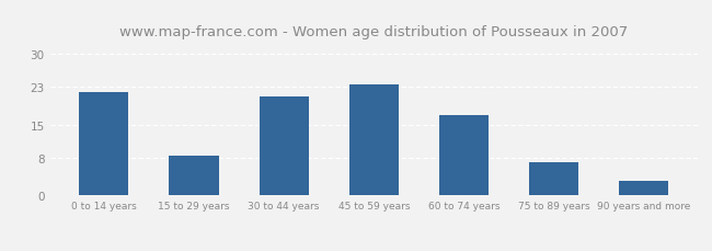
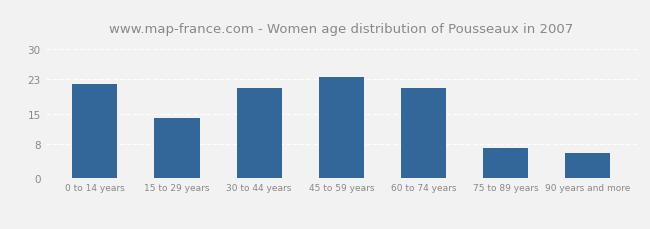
15 to 29 years: 8.5 -> 14.0
60 to 74 years: 17.0 -> 21.0
90 years and more: 3.0 -> 6.0
